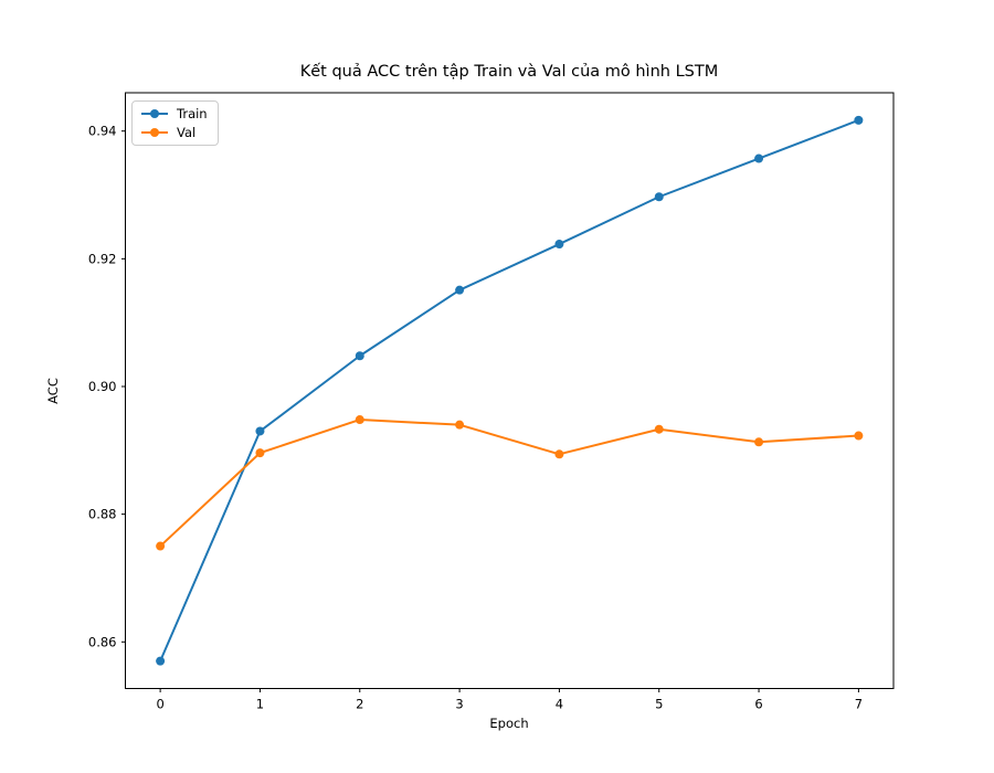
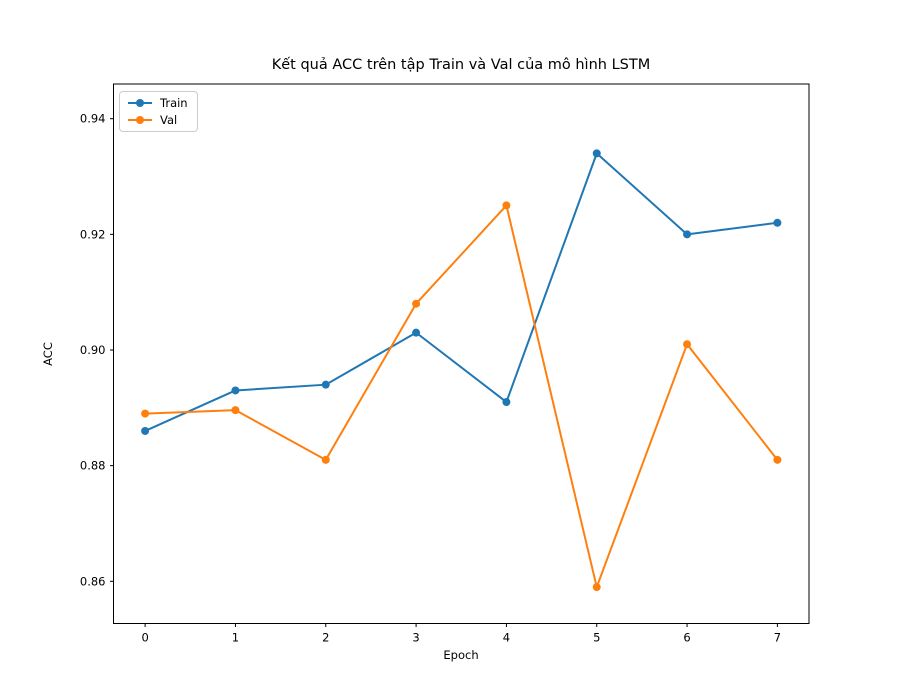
Train/0: 0.857 -> 0.886
Val/0: 0.875 -> 0.889
Train/2: 0.905 -> 0.894
Val/2: 0.895 -> 0.881
Train/3: 0.915 -> 0.903
Val/3: 0.894 -> 0.908
Train/4: 0.922 -> 0.891
Val/4: 0.889 -> 0.925
Train/5: 0.930 -> 0.934
Val/5: 0.893 -> 0.859
Train/6: 0.936 -> 0.920
Val/6: 0.891 -> 0.901
Train/7: 0.942 -> 0.922
Val/7: 0.892 -> 0.881
